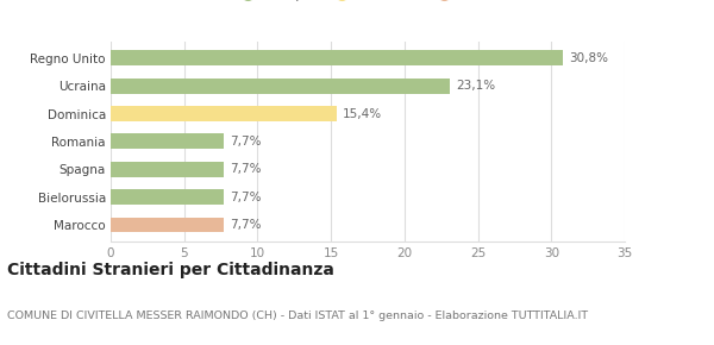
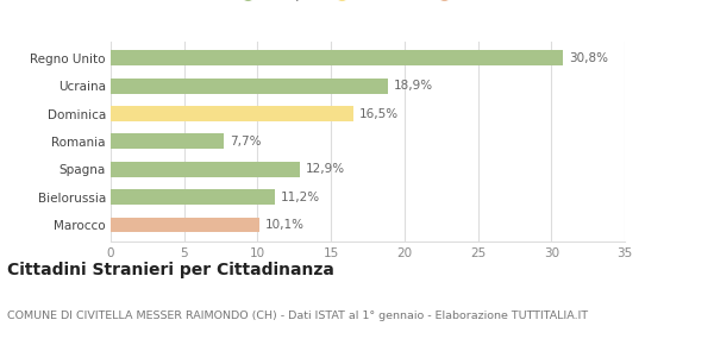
Ucraina: 23,1% -> 18,9%
Dominica: 15,4% -> 16,5%
Spagna: 7,7% -> 12,9%
Bielorussia: 7,7% -> 11,2%
Marocco: 7,7% -> 10,1%
